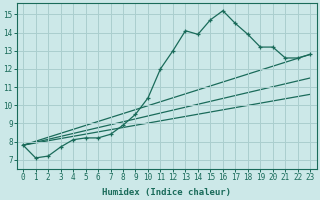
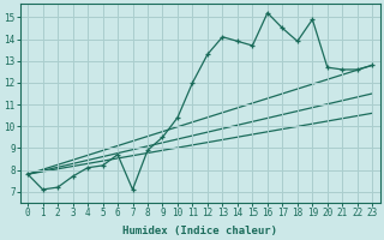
6: 8.2 -> 8.7
7: 8.4 -> 7.1
12: 13.0 -> 13.3
15: 14.7 -> 13.7
19: 13.2 -> 14.9
20: 13.2 -> 12.7
